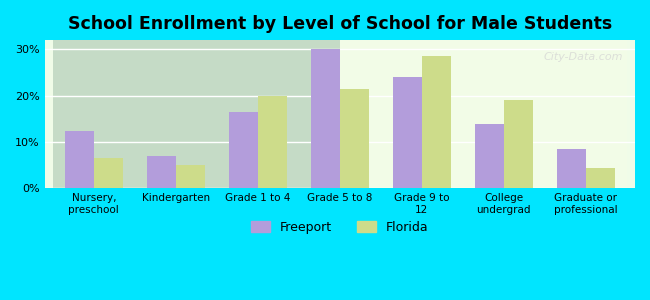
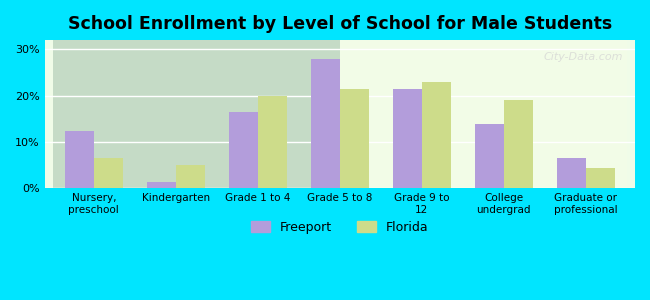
Freeport/Kindergarten: 7.0% -> 1.5%
Freeport/Grade 5 to 8: 30.0% -> 28.0%
Freeport/Grade 9 to 12: 24.0% -> 21.5%
Florida/Grade 9 to 12: 28.5% -> 23.0%
Freeport/Graduate or professional: 8.5% -> 6.5%
